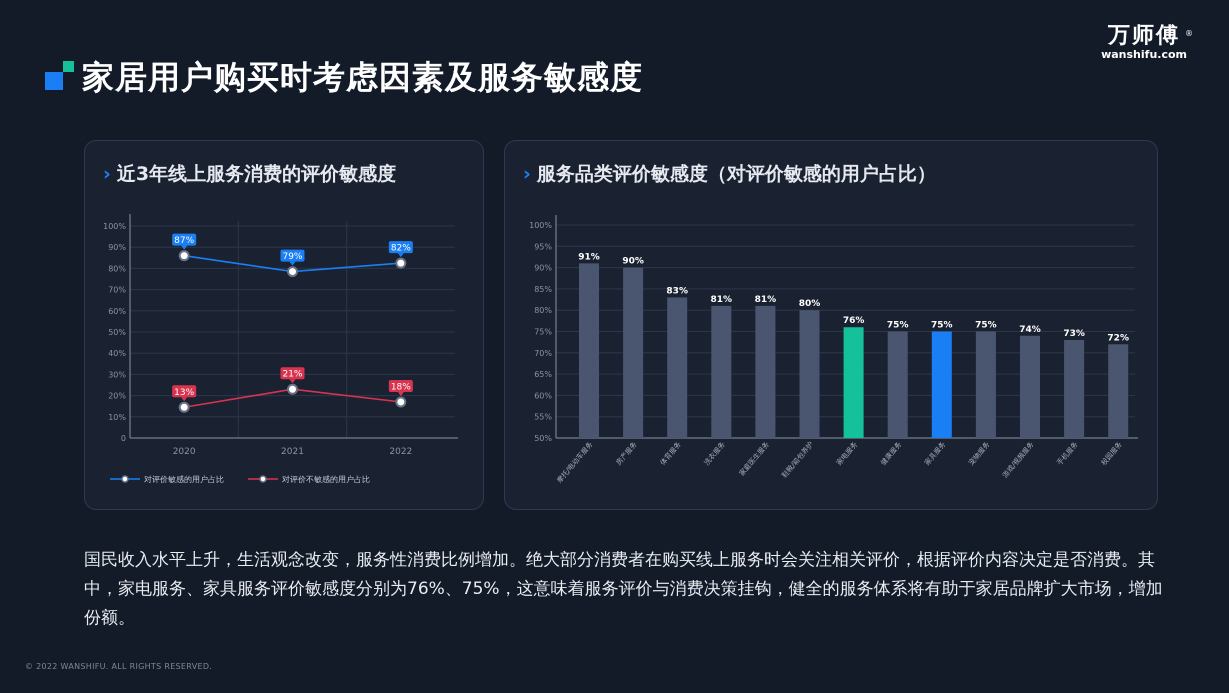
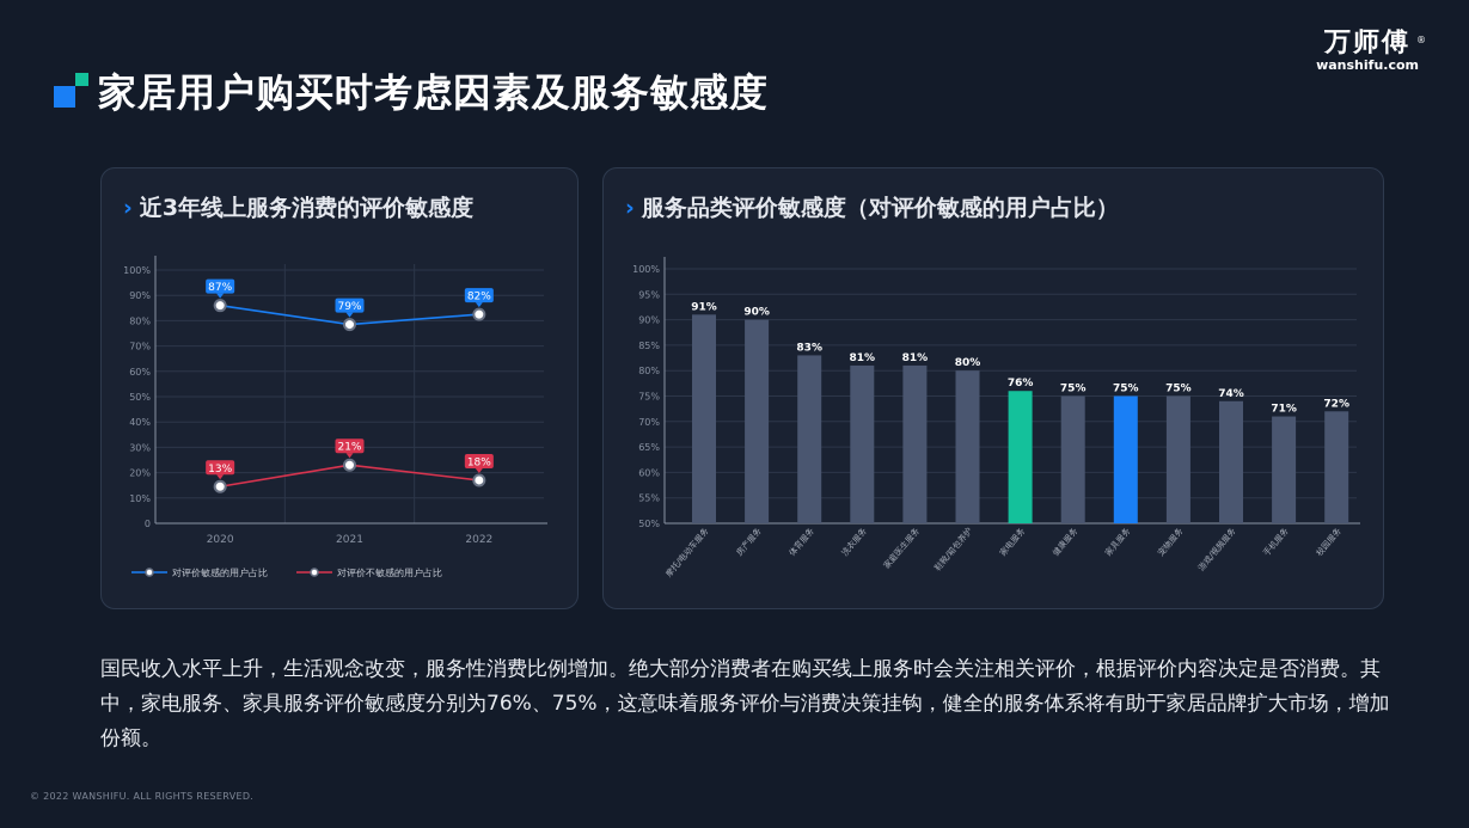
服务品类评价敏感度（对评价敏感的用户占比）/手机服务: 73% -> 71%
